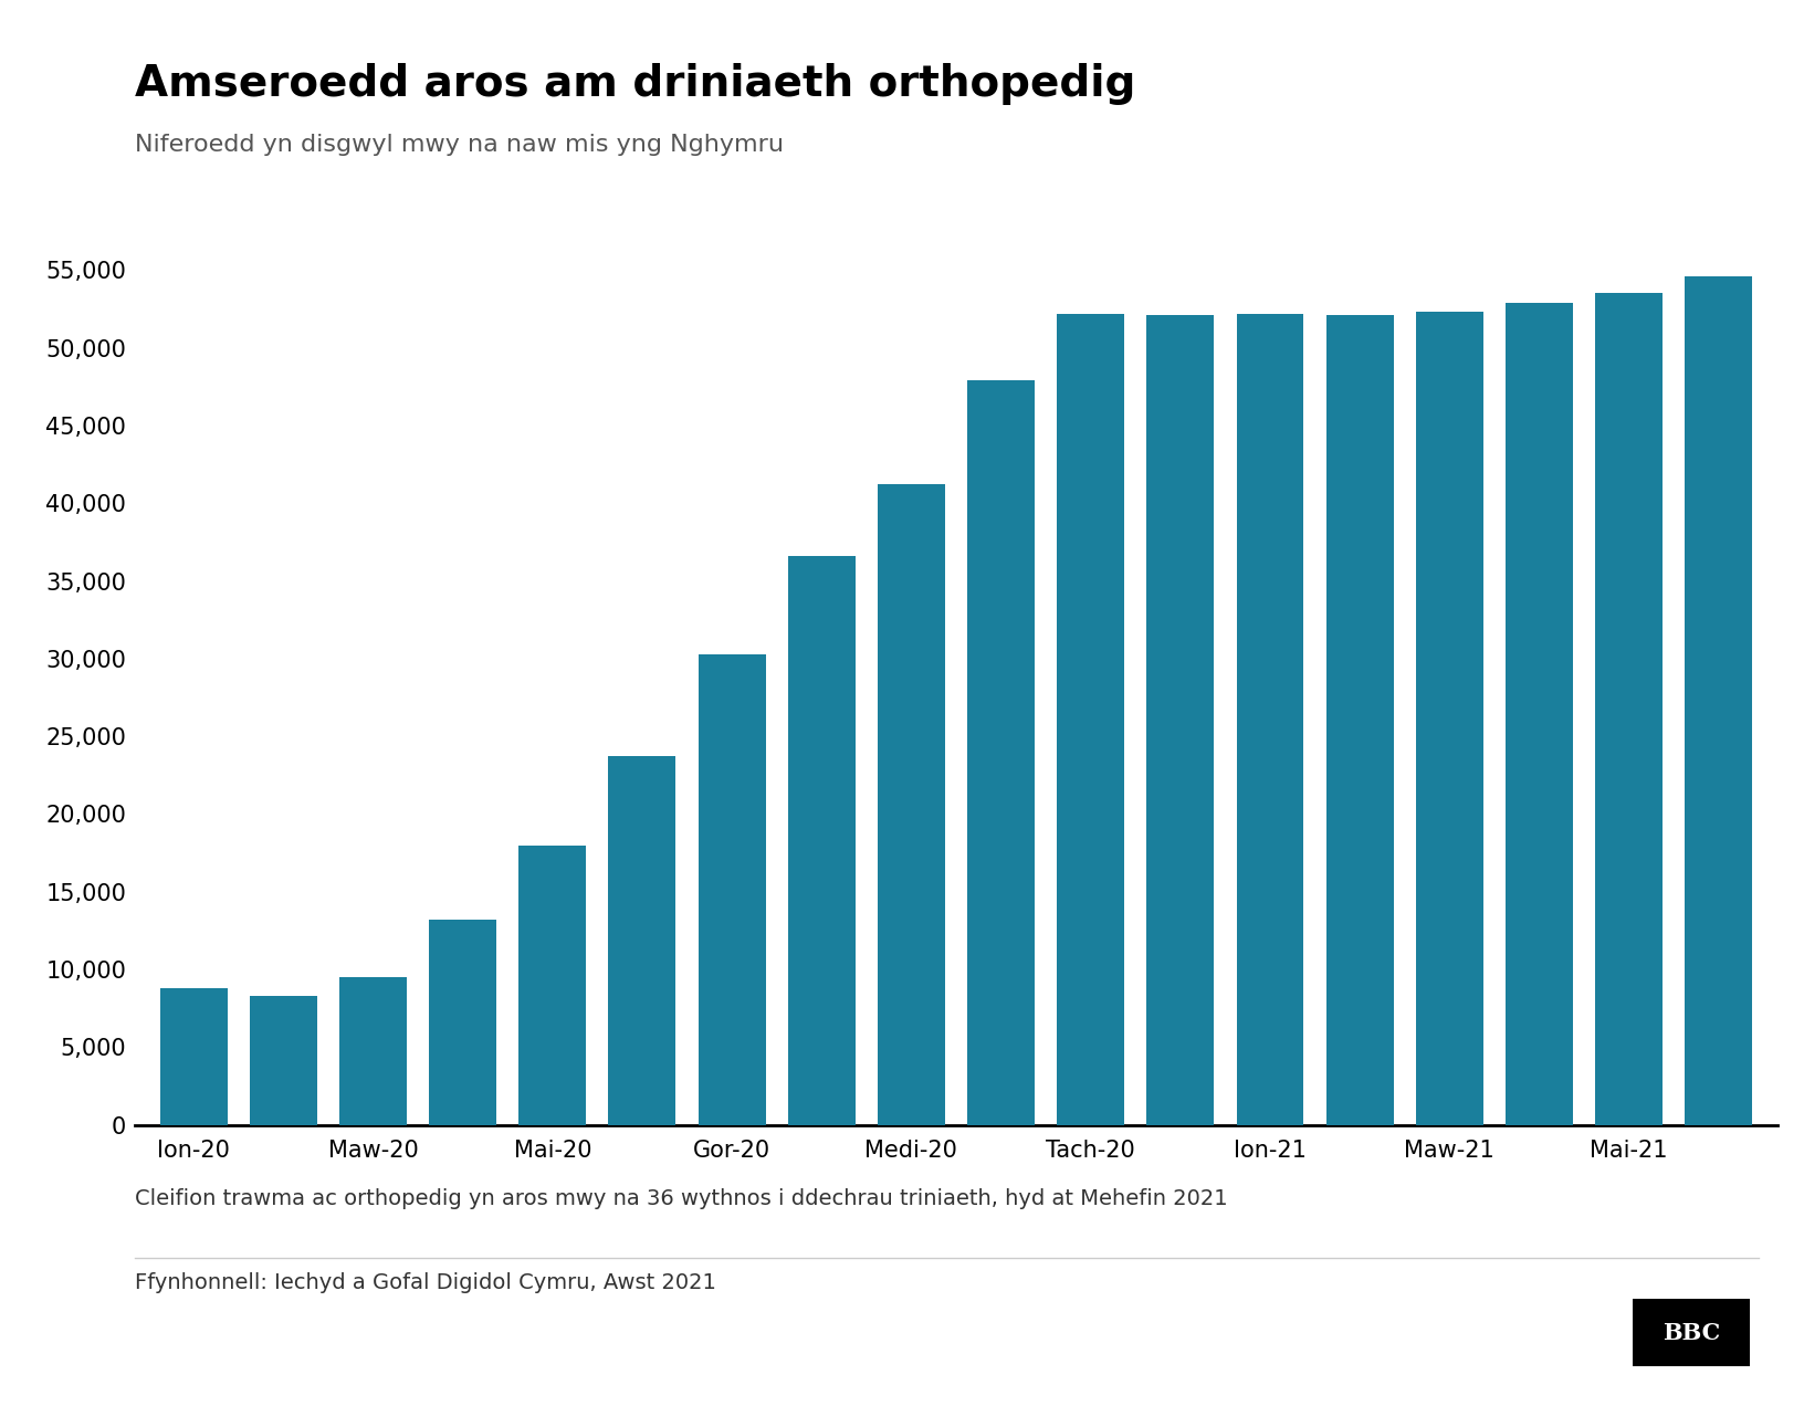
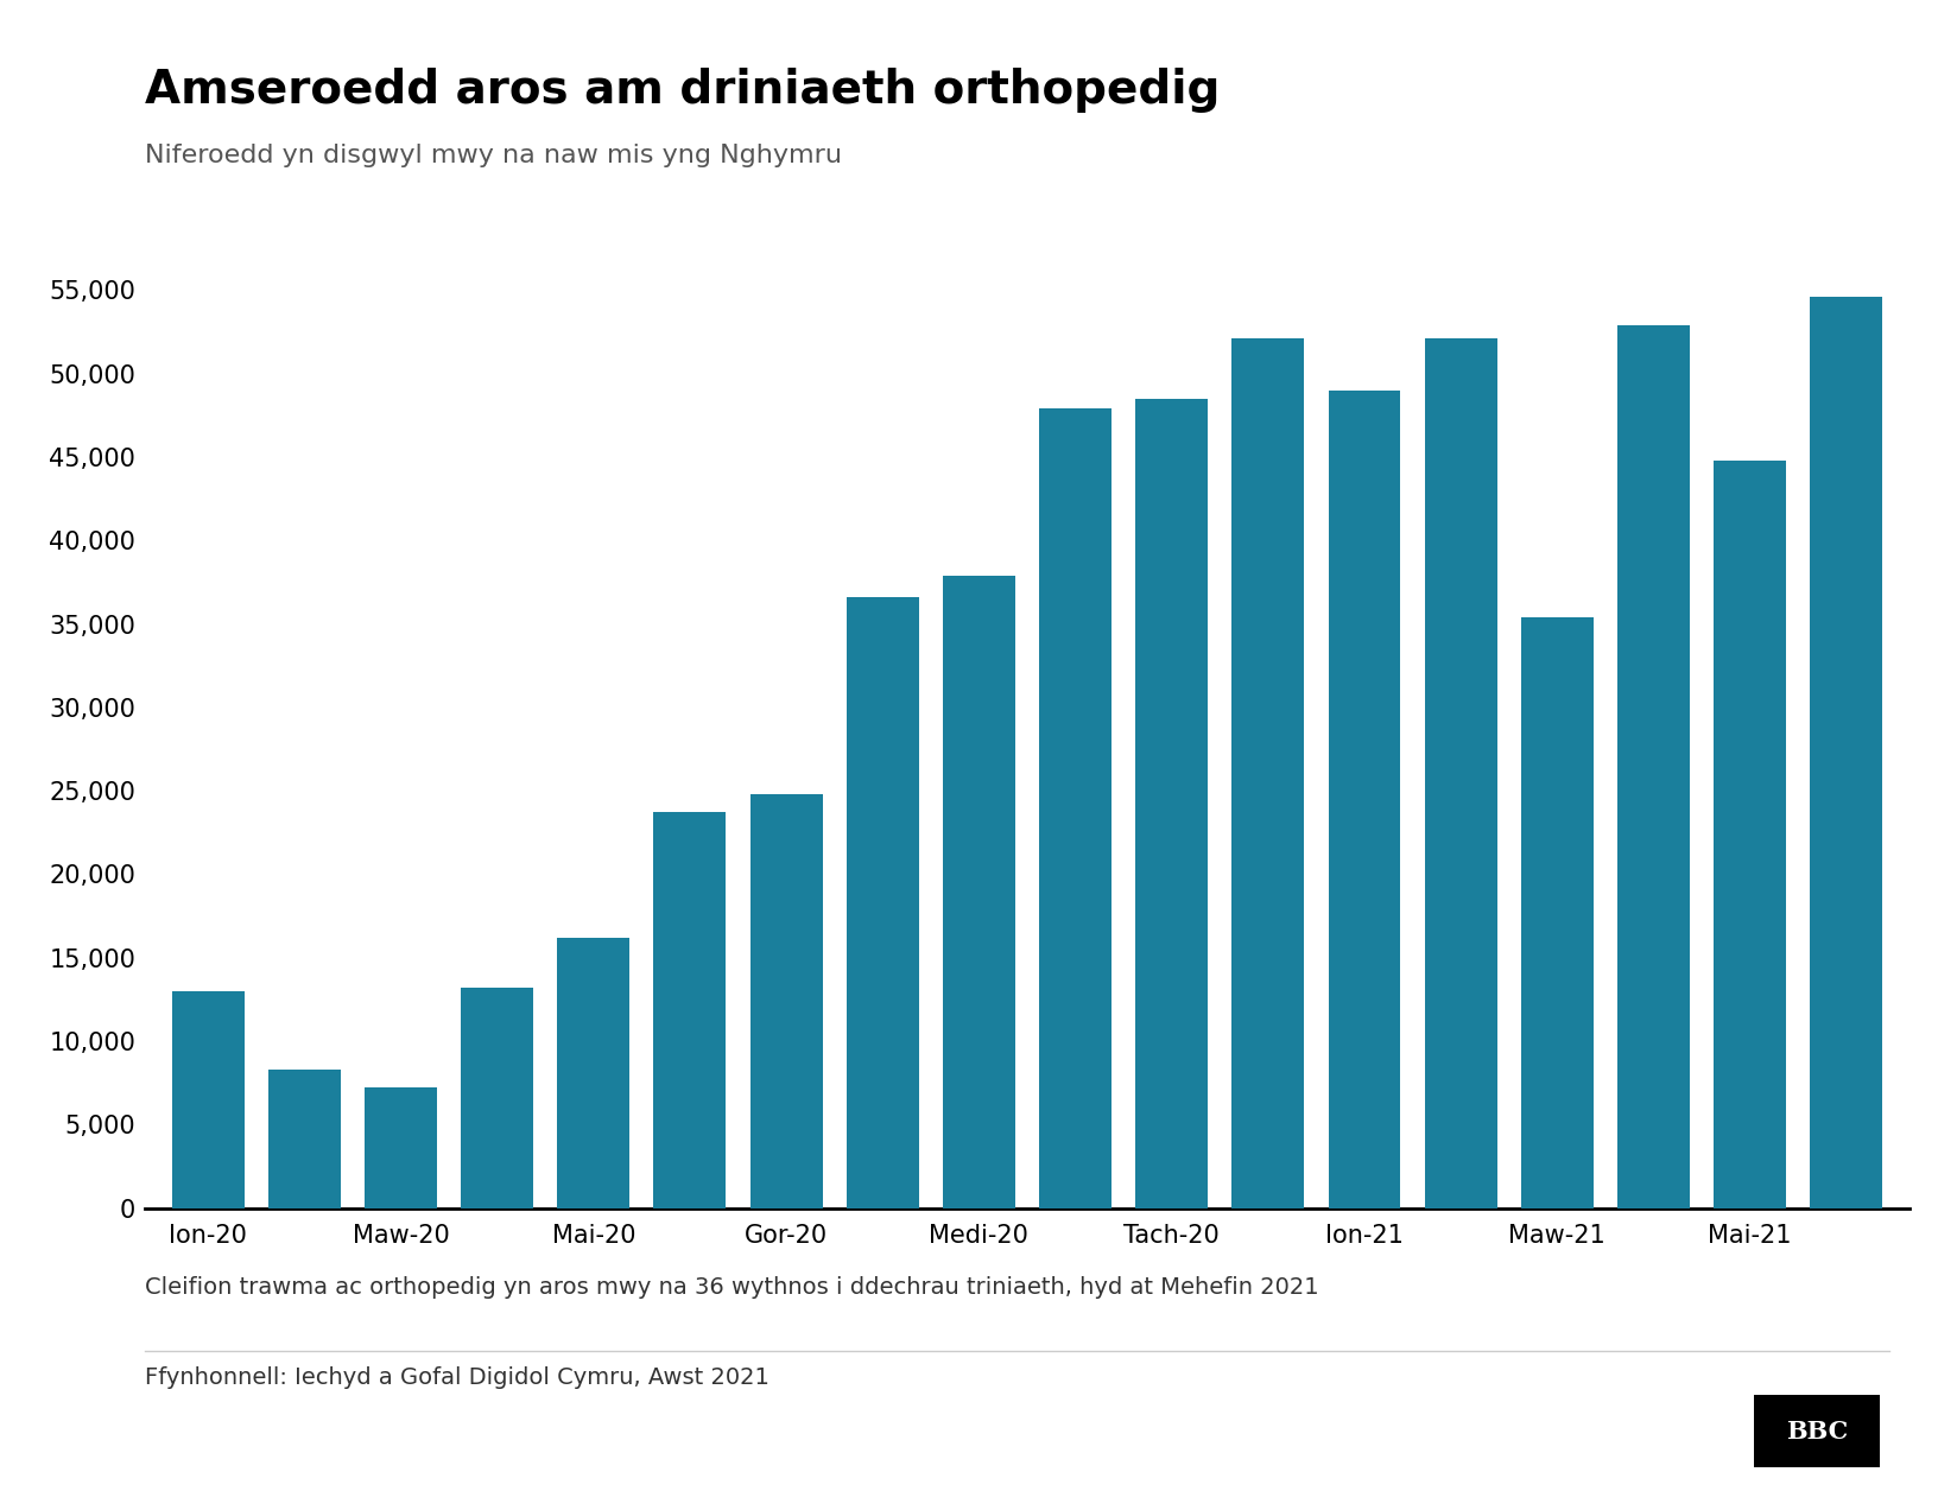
Ion-20: 8,800 -> 13,000
Maw-20: 9,500 -> 7,200
Mai-20: 18,000 -> 16,200
Gor-20: 30,300 -> 24,800
Medi-20: 41,200 -> 37,900
Tach-20: 52,200 -> 48,500
Ion-21: 52,200 -> 49,000
Maw-21: 52,300 -> 35,400
Mai-21: 53,500 -> 44,800
